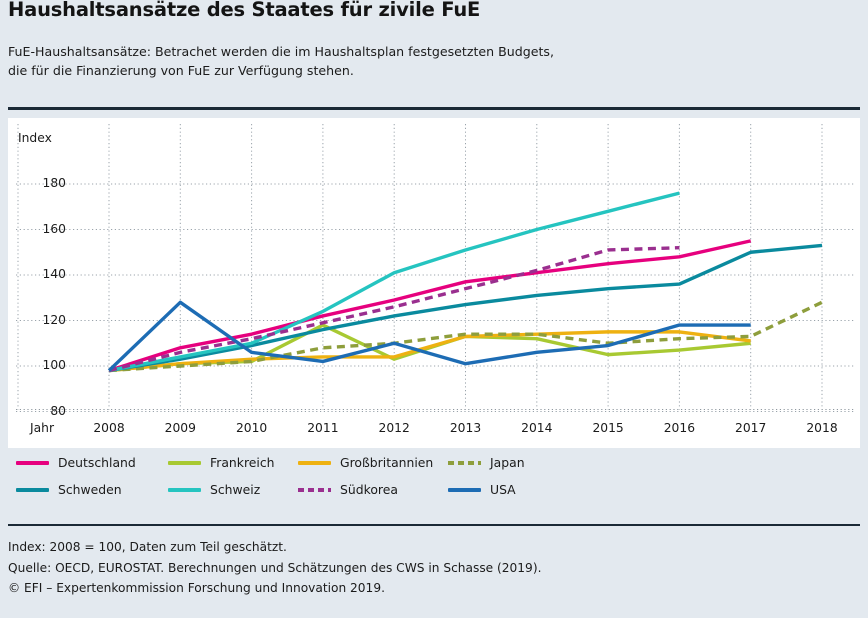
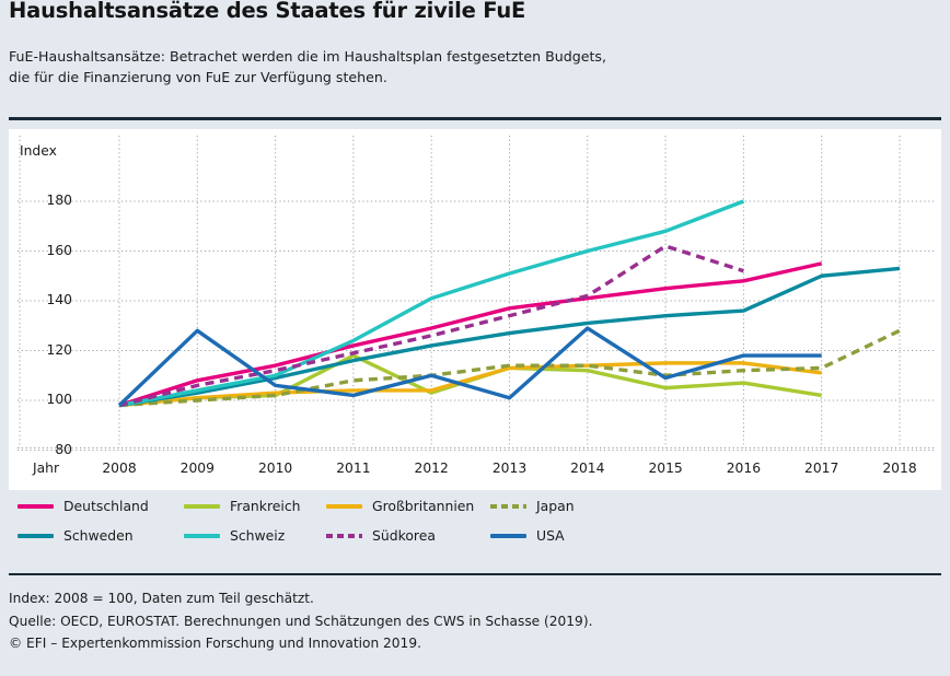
USA/2014: 106 -> 129
Südkorea/2015: 151 -> 162
Schweiz/2016: 176 -> 180
Frankreich/2017: 110 -> 102
